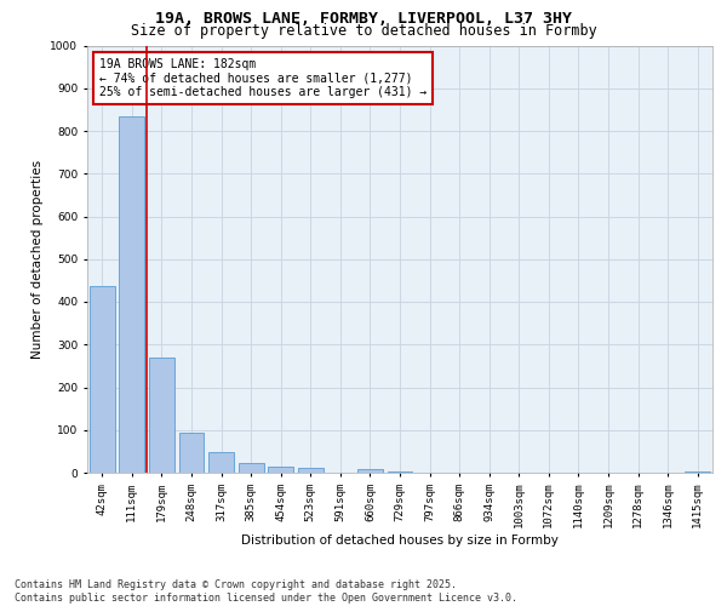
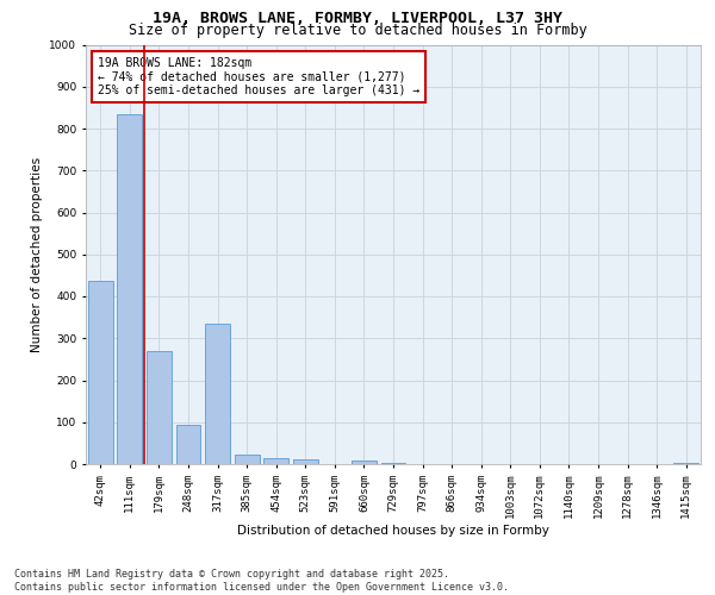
317sqm: 48 -> 335
